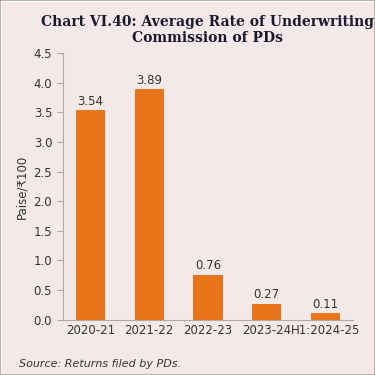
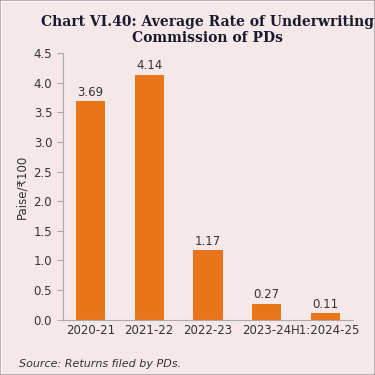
2020-21: 3.54 -> 3.69
2021-22: 3.89 -> 4.14
2022-23: 0.76 -> 1.17
